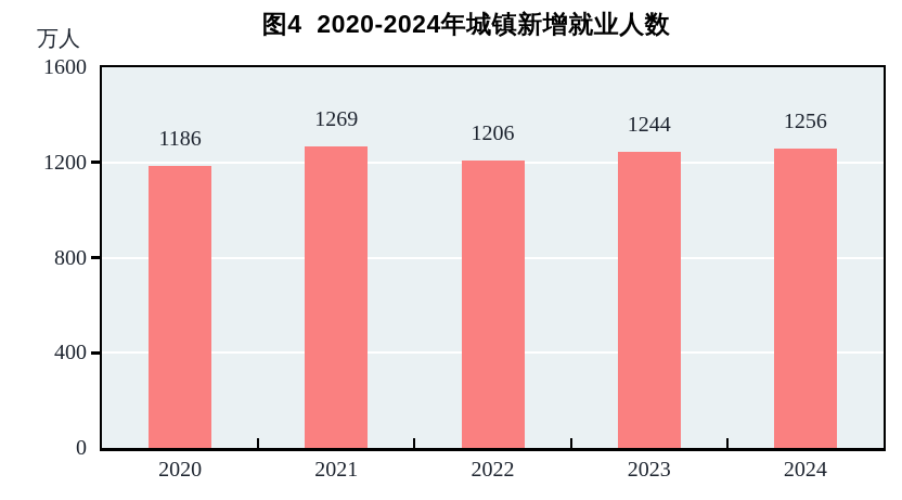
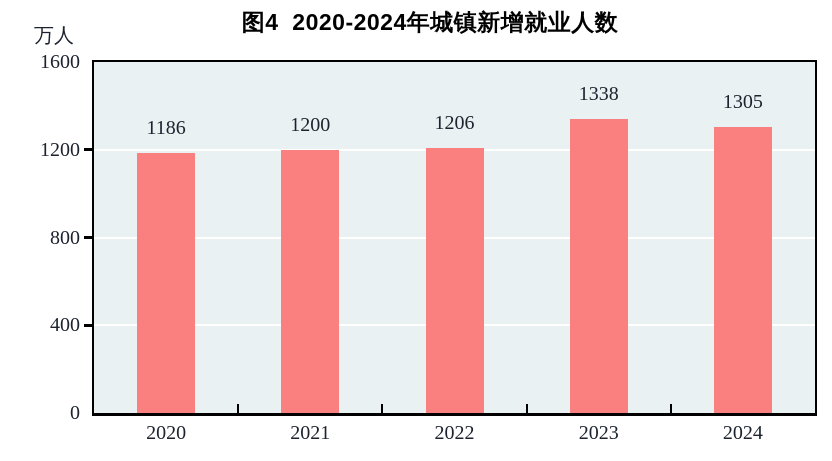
2021: 1269 -> 1200
2023: 1244 -> 1338
2024: 1256 -> 1305
